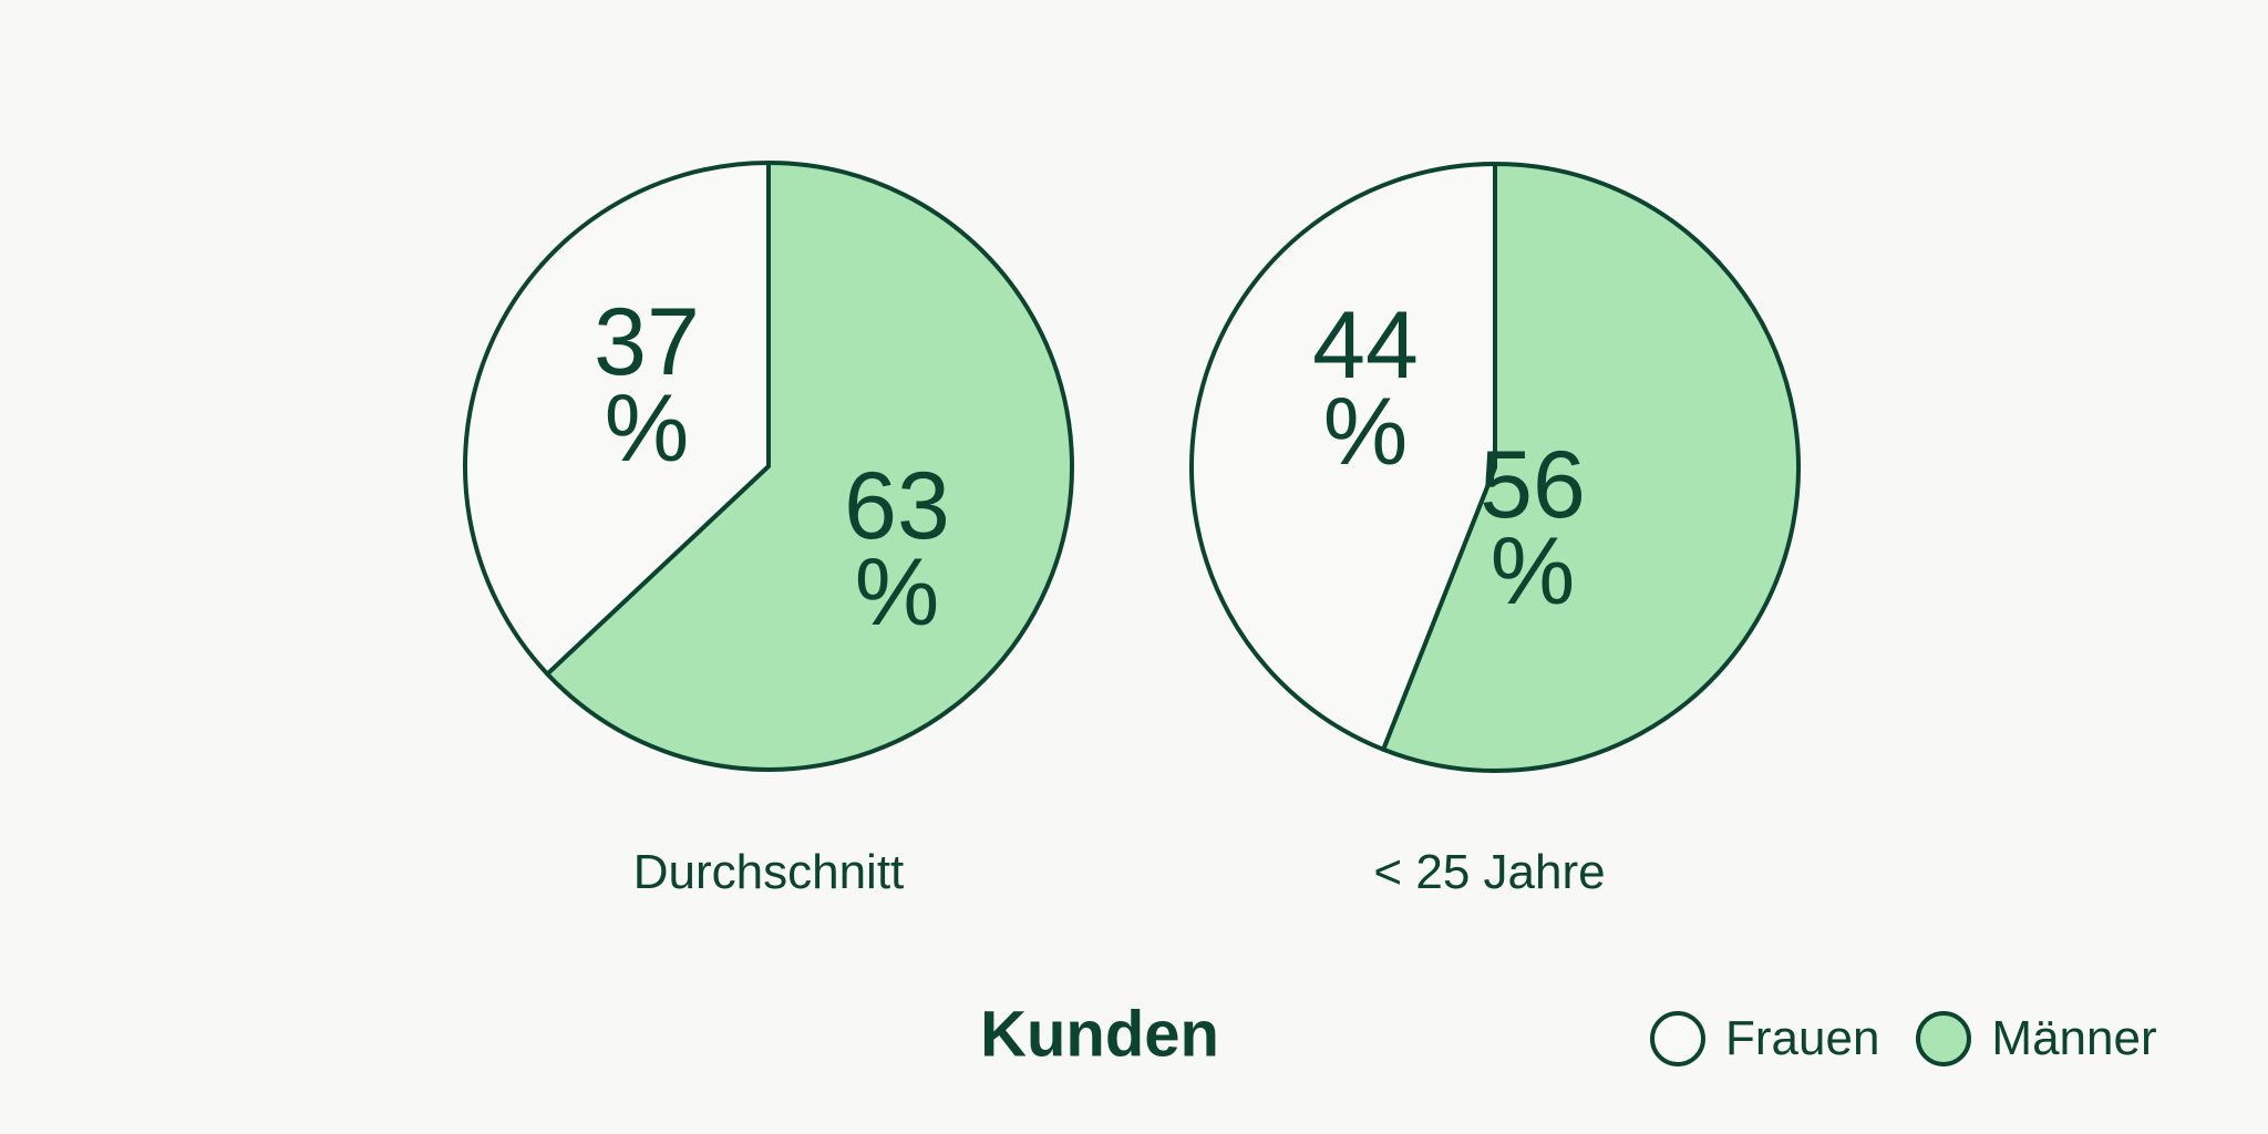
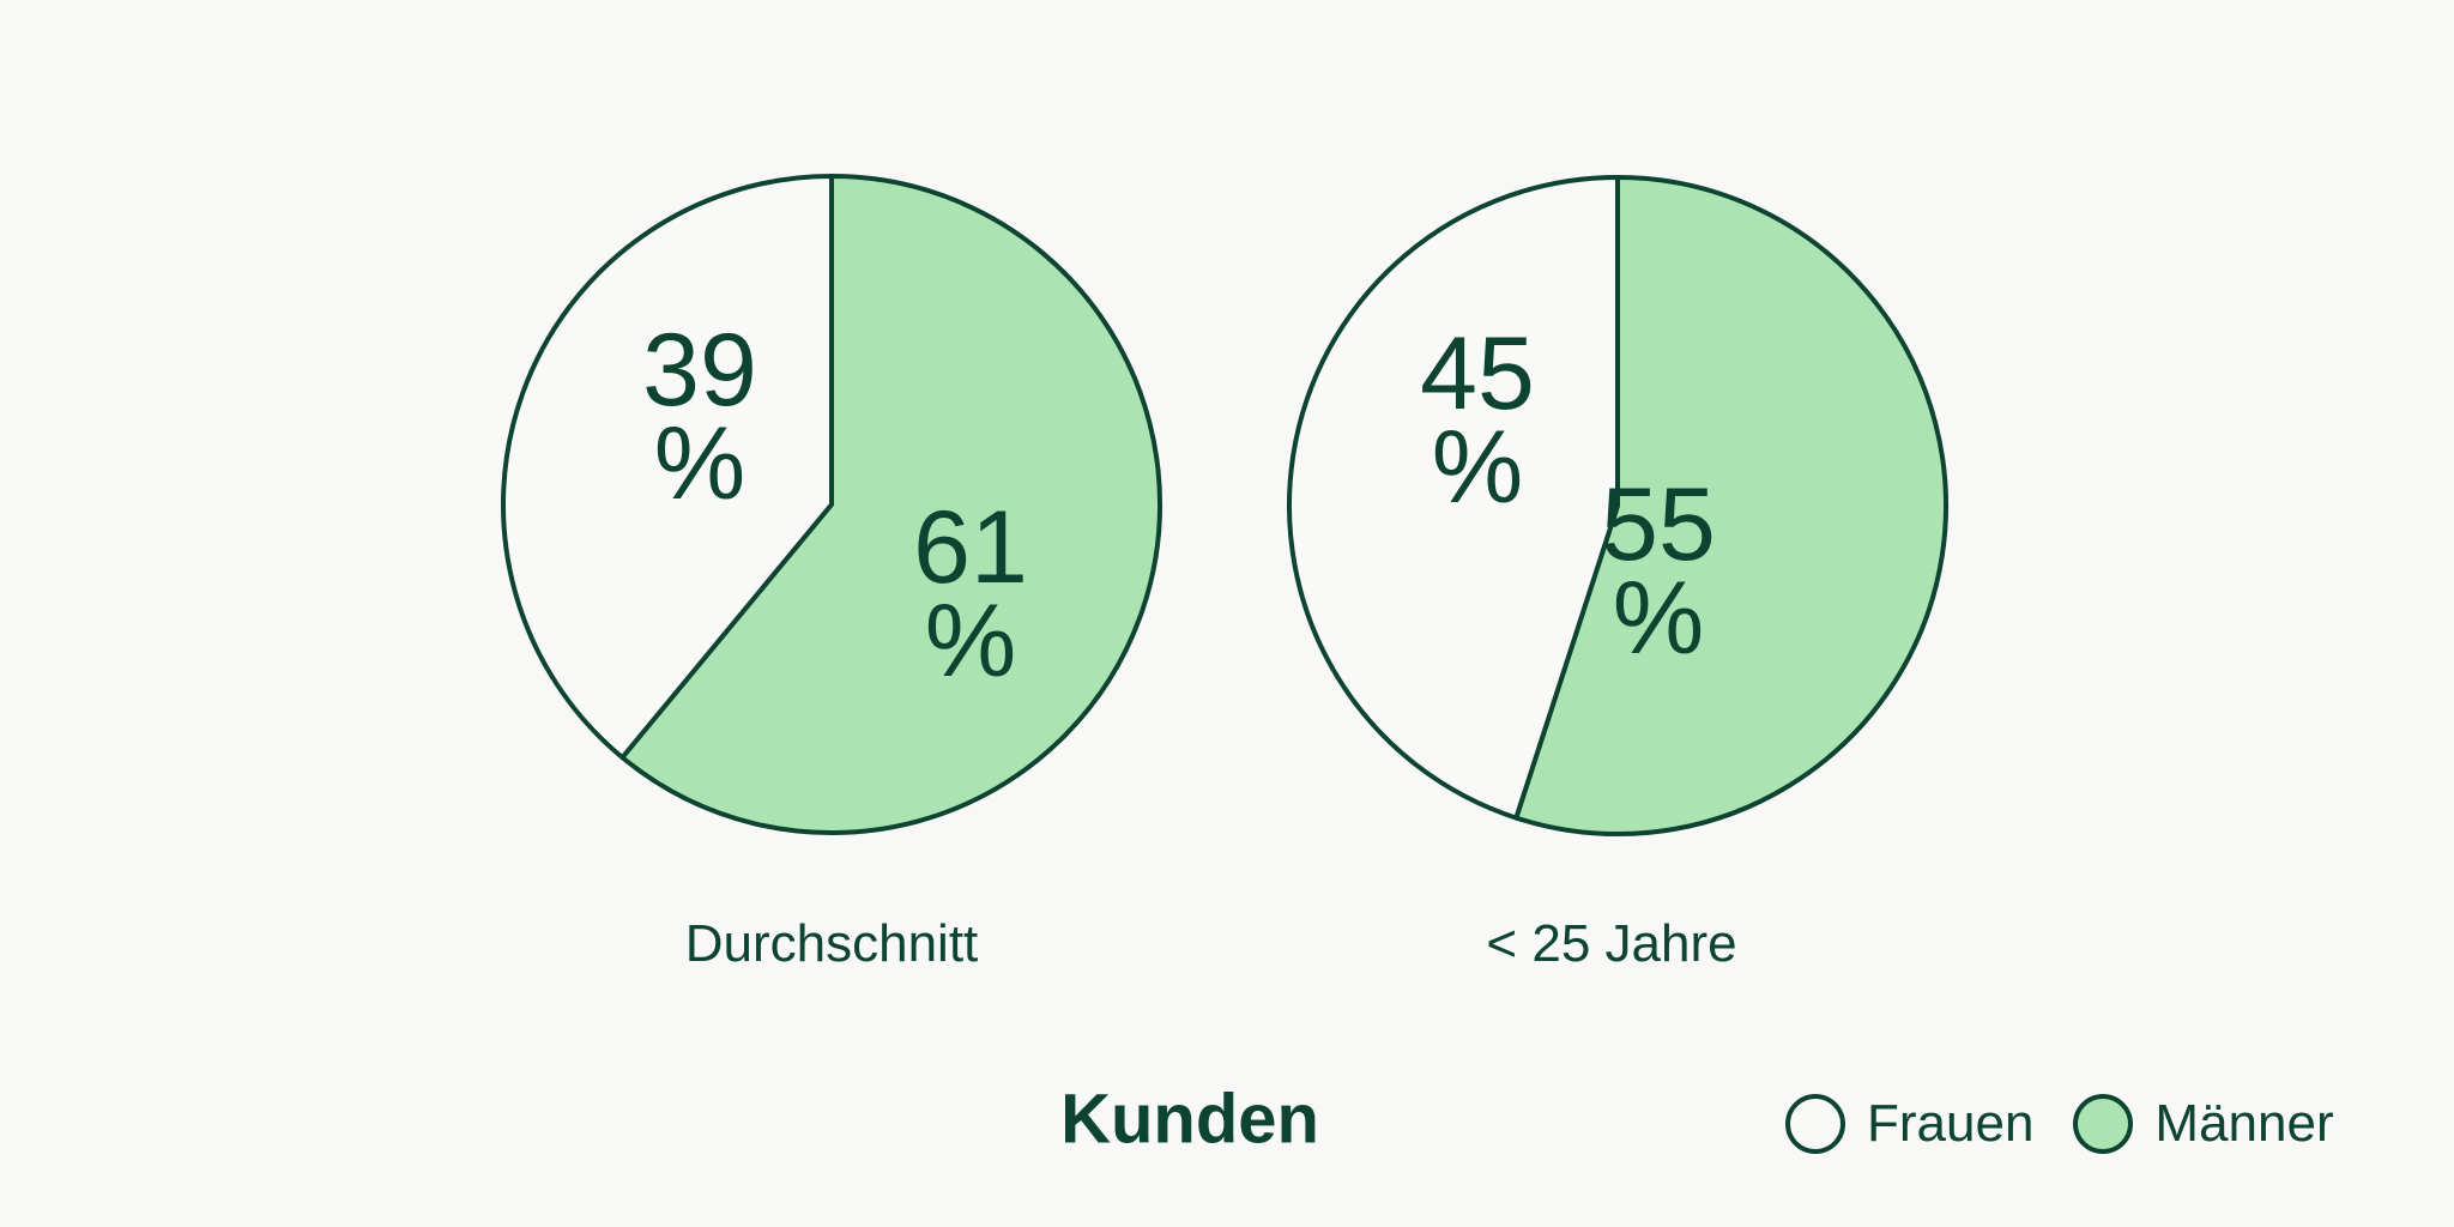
Durchschnitt/Männer: 63 -> 61
Durchschnitt/Frauen: 37 -> 39
< 25 Jahre/Männer: 56 -> 55
< 25 Jahre/Frauen: 44 -> 45
